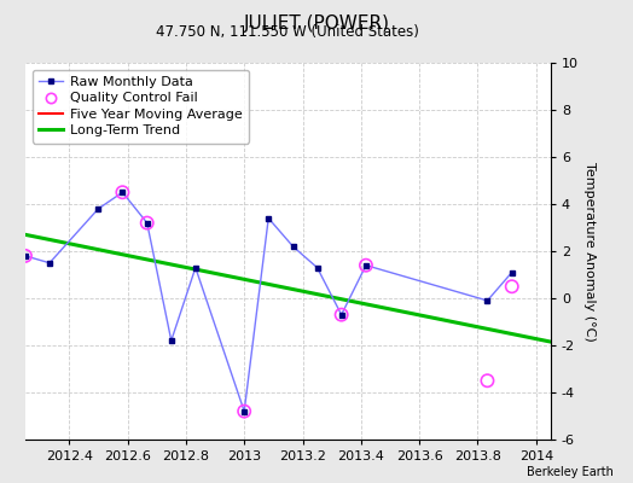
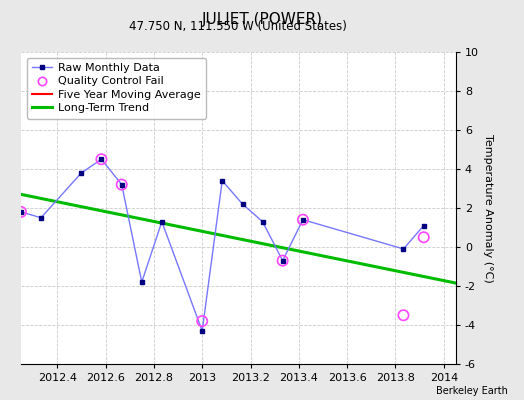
Raw Monthly Data/2013: -4.8 -> -4.3
Quality Control Fail/2013: -4.8 -> -3.8
